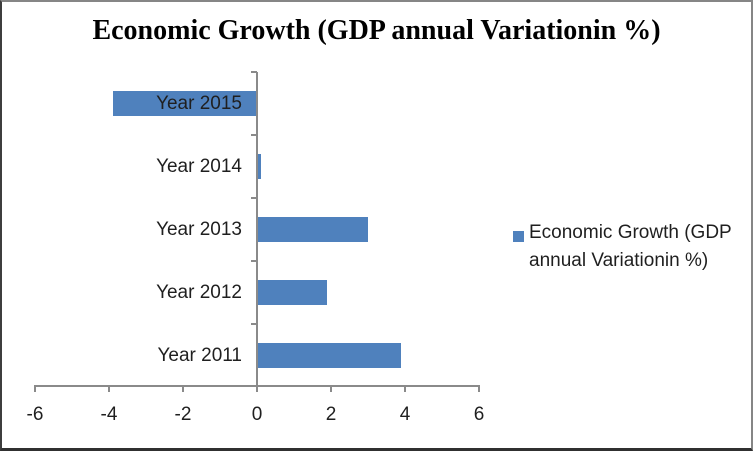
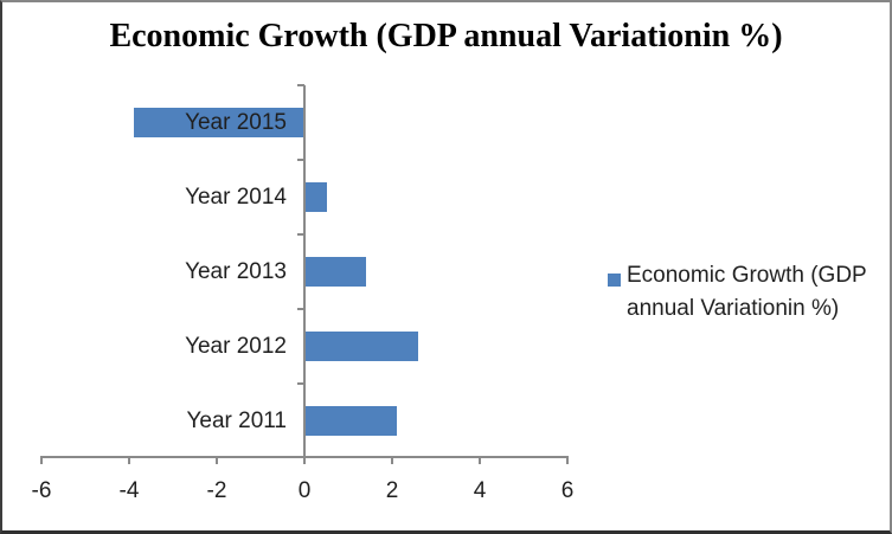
Year 2014: 0.1 -> 0.5
Year 2013: 3.0 -> 1.4
Year 2012: 1.9 -> 2.6
Year 2011: 3.9 -> 2.1
